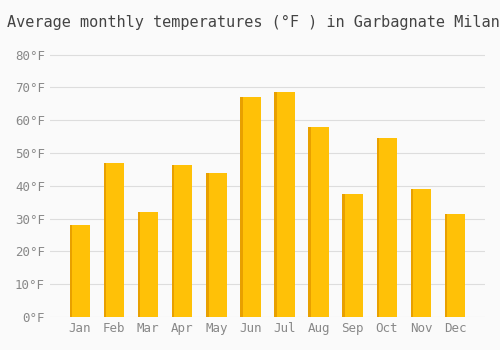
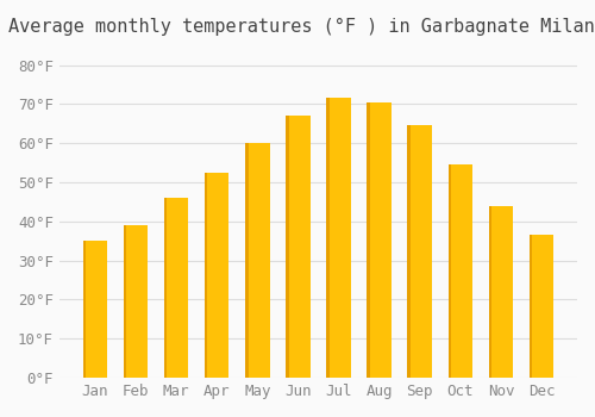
Jan: 28.0°F -> 35.0°F
Feb: 47.0°F -> 39.0°F
Mar: 32.0°F -> 46.0°F
Apr: 46.5°F -> 52.5°F
May: 44.0°F -> 60.0°F
Jul: 68.5°F -> 71.5°F
Aug: 58.0°F -> 70.5°F
Sep: 37.5°F -> 64.5°F
Nov: 39.0°F -> 44.0°F
Dec: 31.5°F -> 36.5°F
